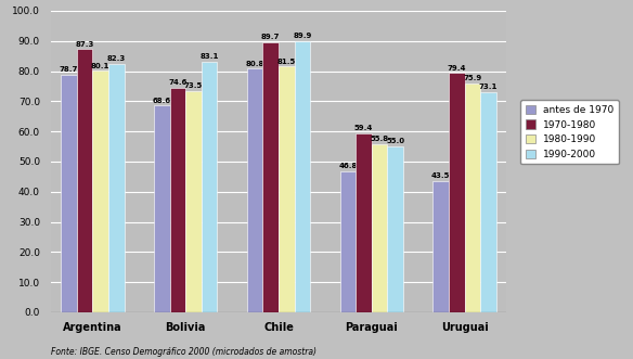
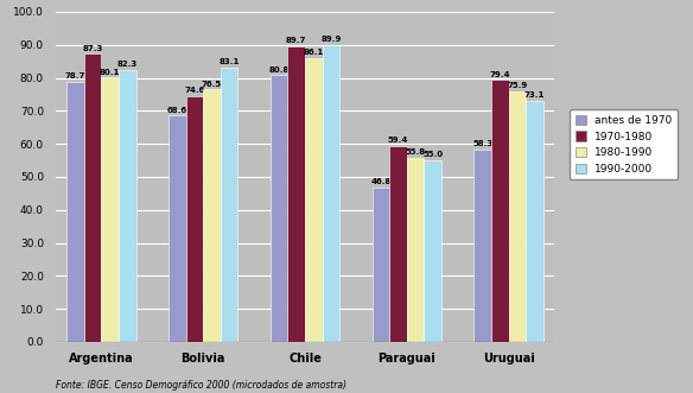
1980-1990/Bolivia: 73.5 -> 76.5
1980-1990/Chile: 81.5 -> 86.1
antes de 1970/Uruguai: 43.5 -> 58.3
